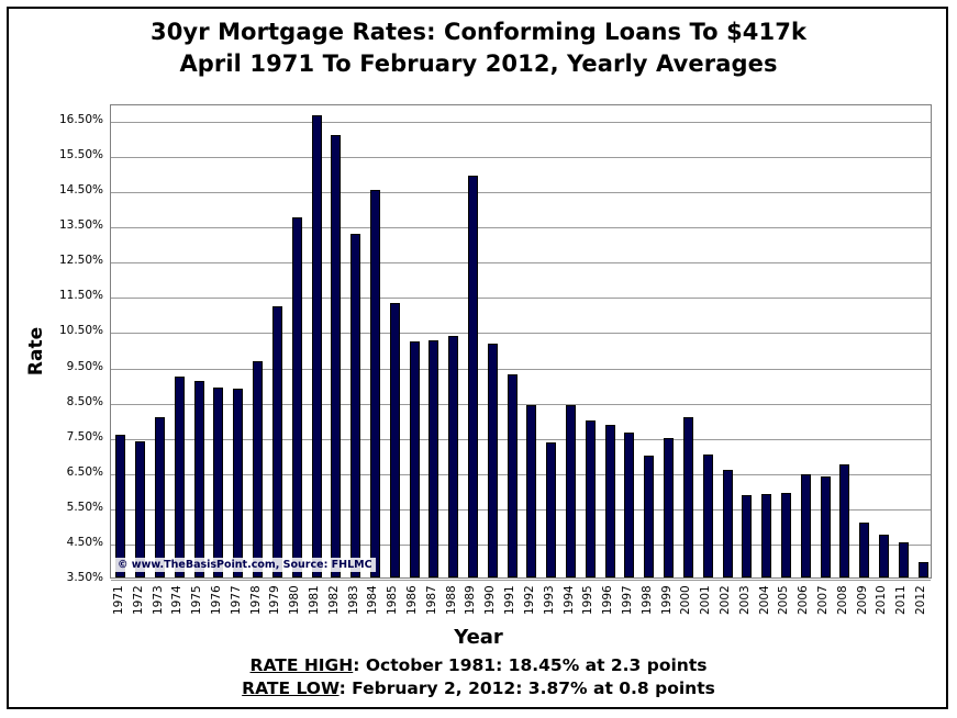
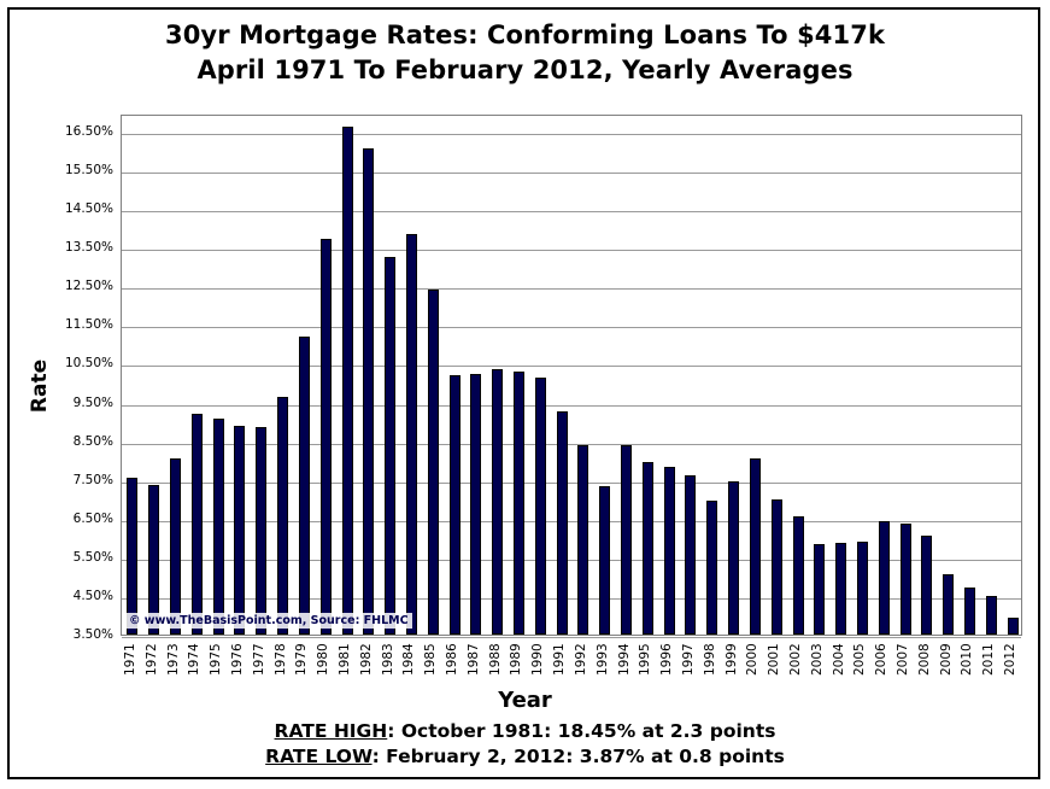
1984: 14.5% -> 13.8%
1985: 11.3% -> 12.4%
1989: 14.9% -> 10.3%
2008: 6.7% -> 6.1%
